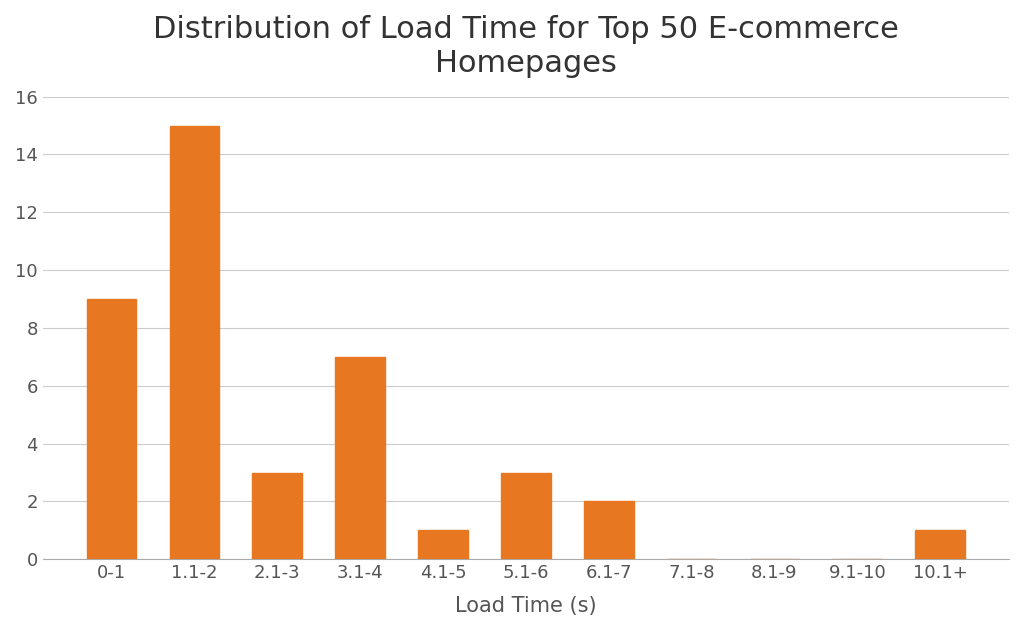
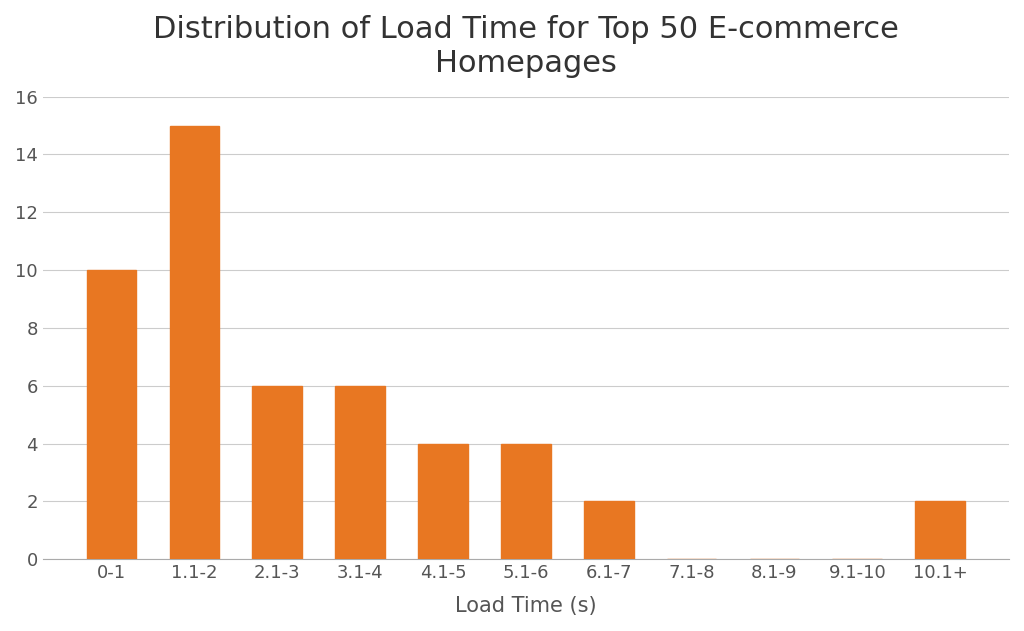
0-1: 9 -> 10
2.1-3: 3 -> 6
3.1-4: 7 -> 6
4.1-5: 1 -> 4
5.1-6: 3 -> 4
10.1+: 1 -> 2
